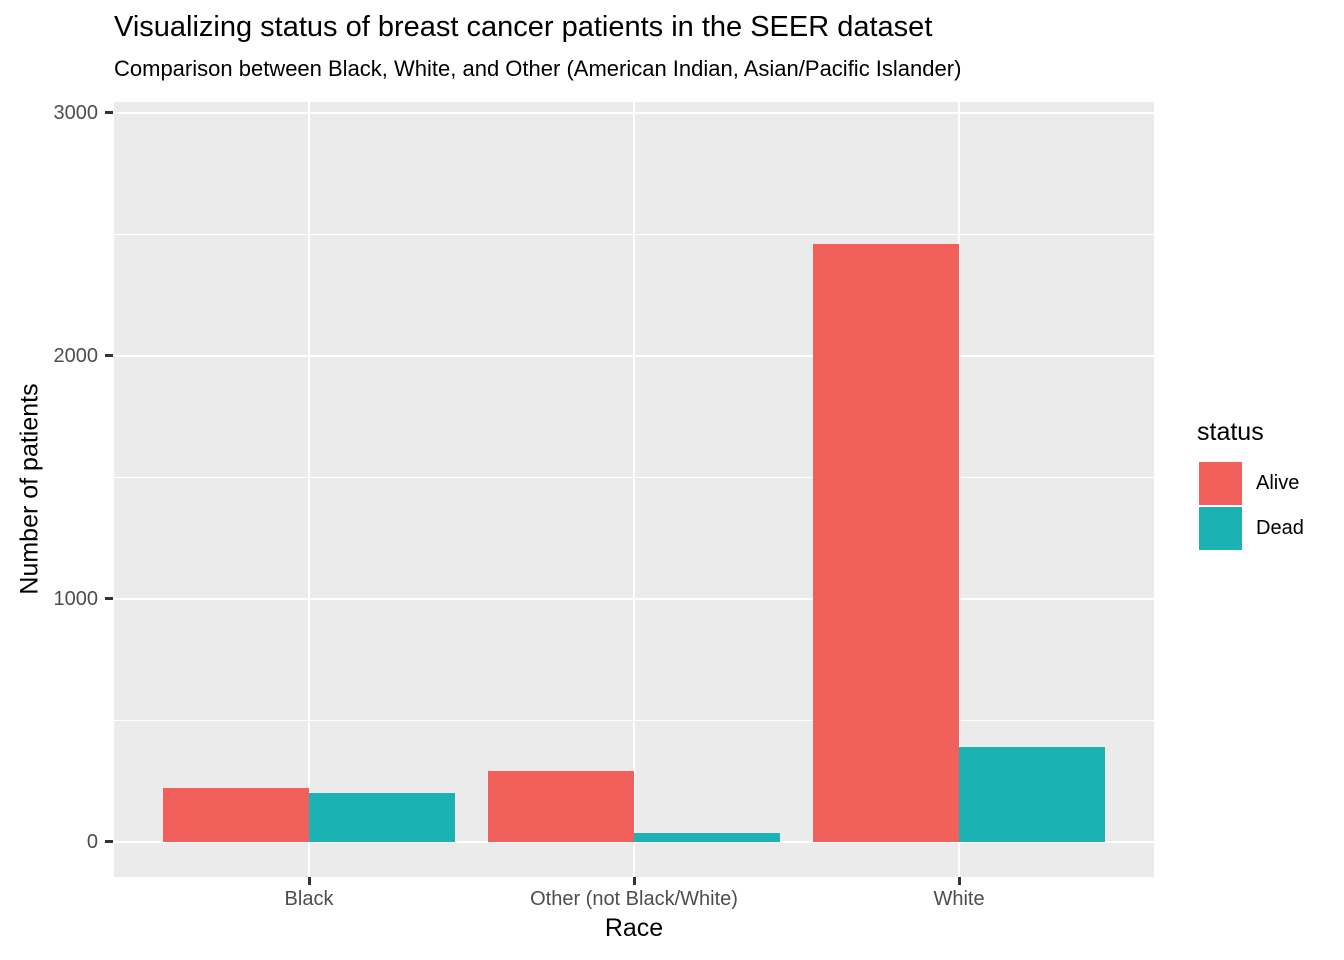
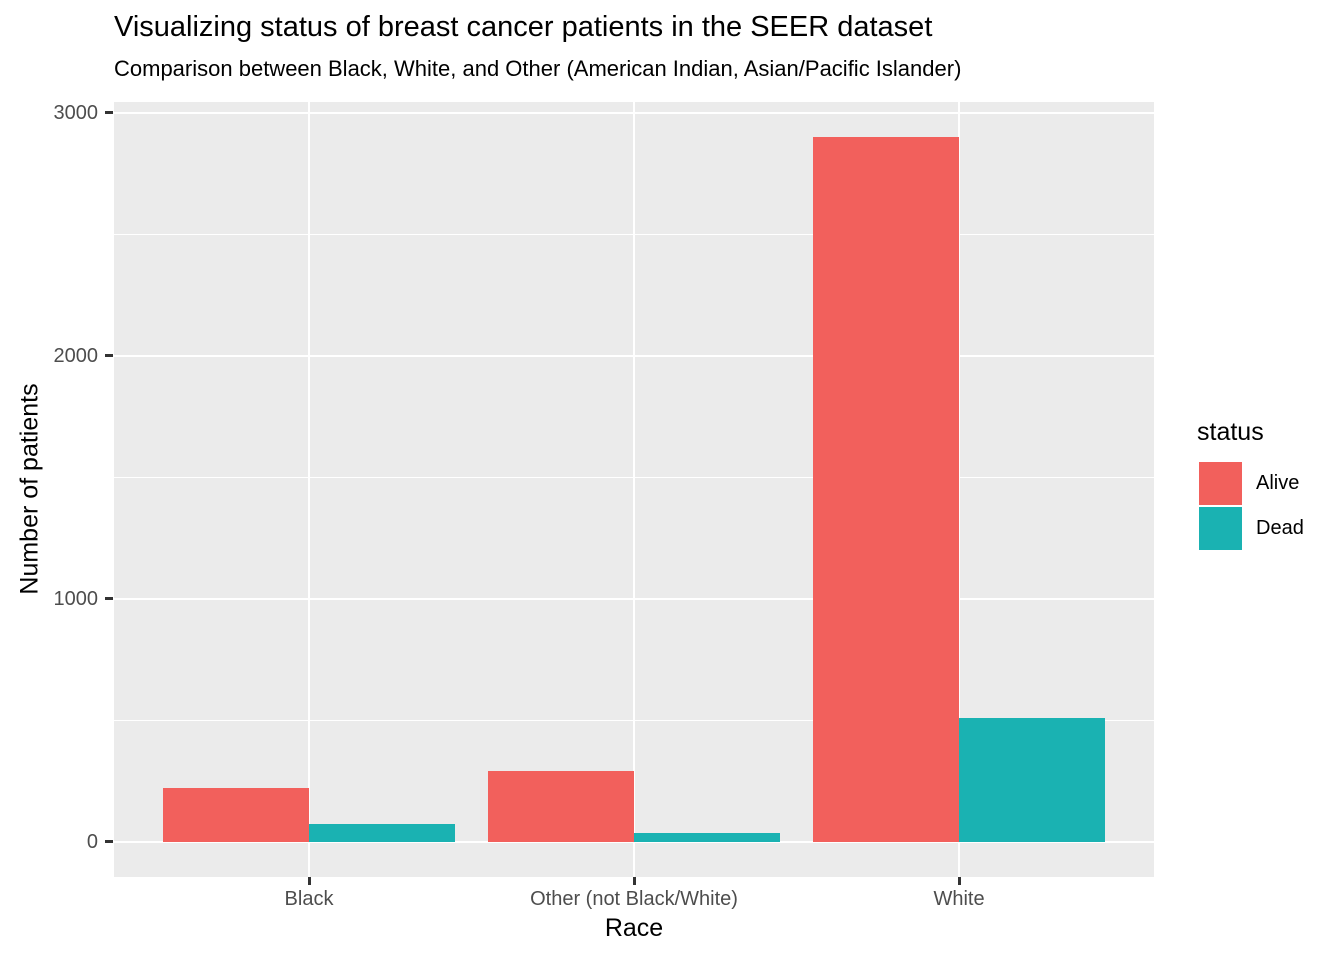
Dead/Black: 200 -> 80
Alive/White: 2460 -> 2900
Dead/White: 390 -> 510
